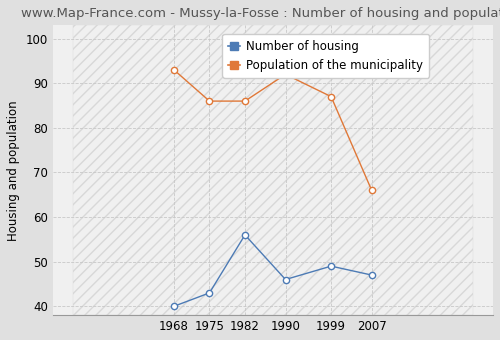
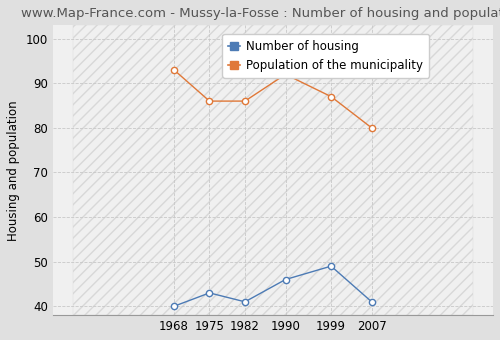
Number of housing/1982: 56 -> 41
Number of housing/2007: 47 -> 41
Population of the municipality/2007: 66 -> 80
